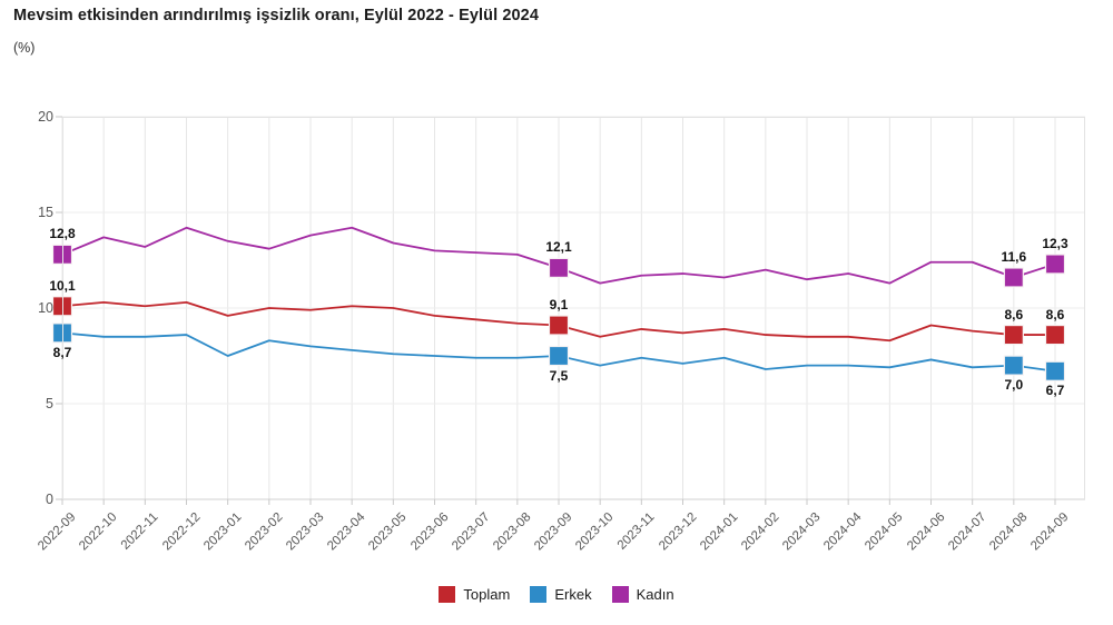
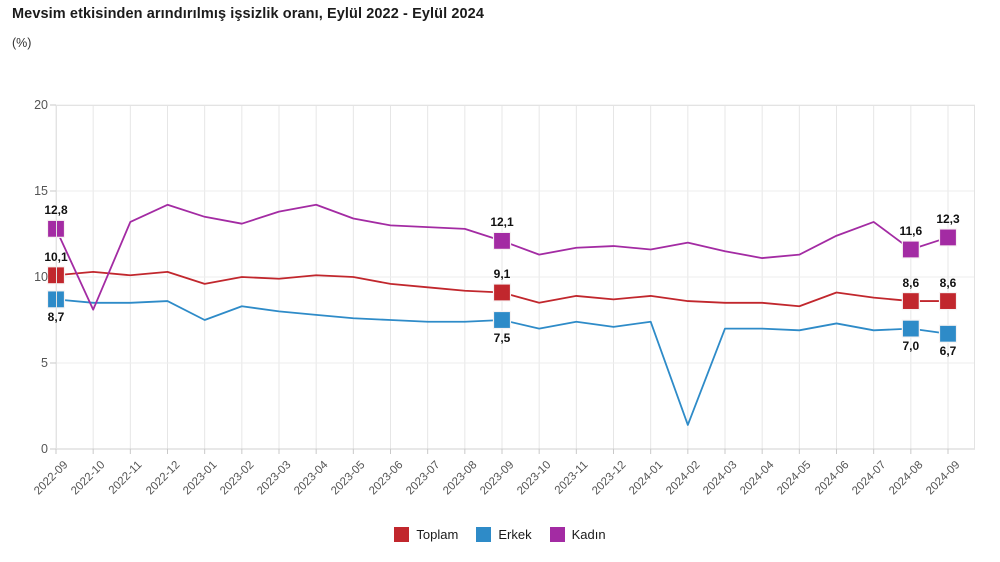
Kadın/2022-10: 13.7 -> 8.1
Erkek/2024-02: 6.8 -> 1.4
Kadın/2024-04: 11.8 -> 11.1
Kadın/2024-07: 12.4 -> 13.2
